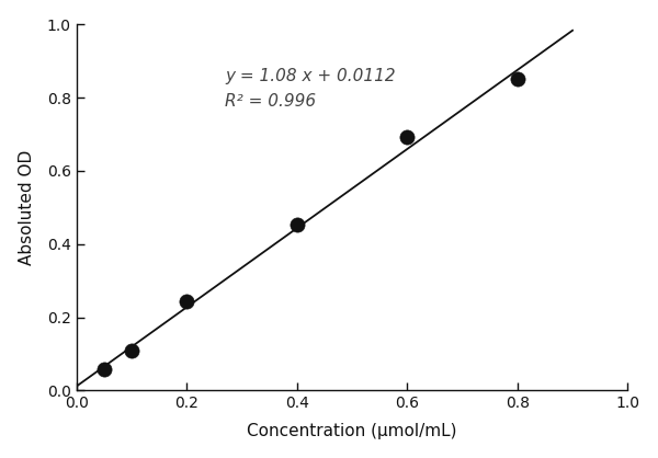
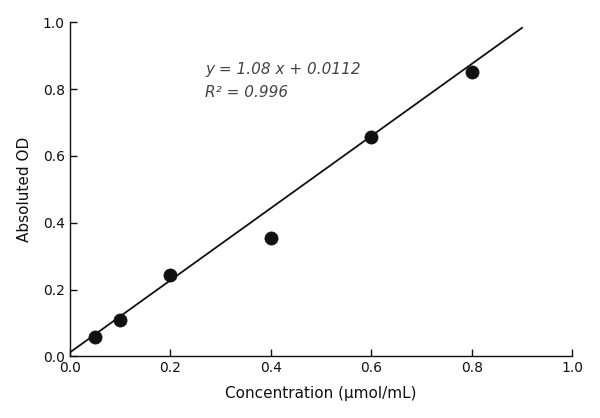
0.4: 0.452 -> 0.355
0.6: 0.692 -> 0.655
